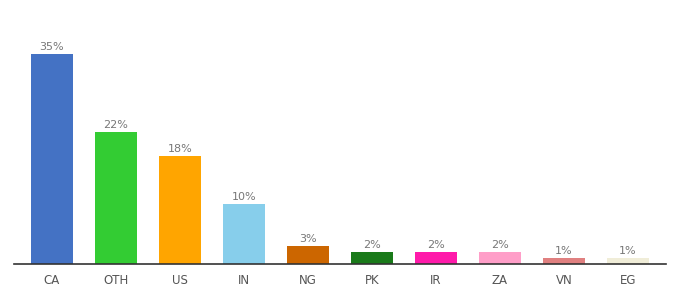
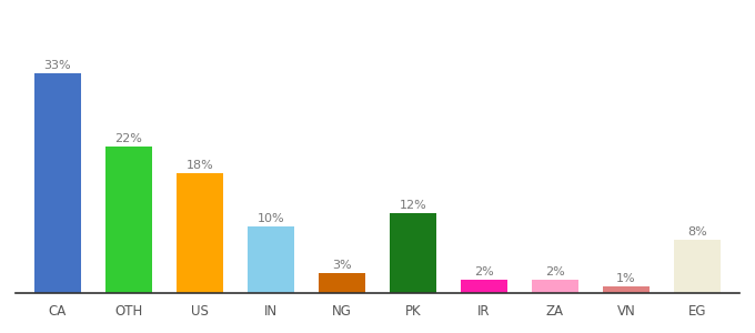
CA: 35% -> 33%
PK: 2% -> 12%
EG: 1% -> 8%
